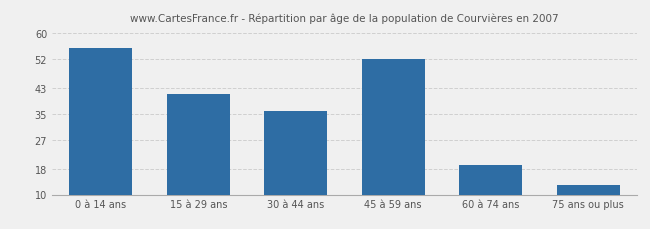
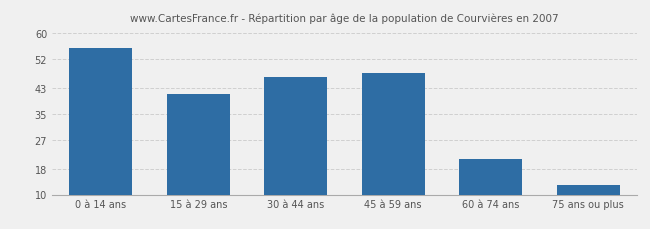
30 à 44 ans: 36.0 -> 46.5
45 à 59 ans: 52.0 -> 47.5
60 à 74 ans: 19.0 -> 21.0
